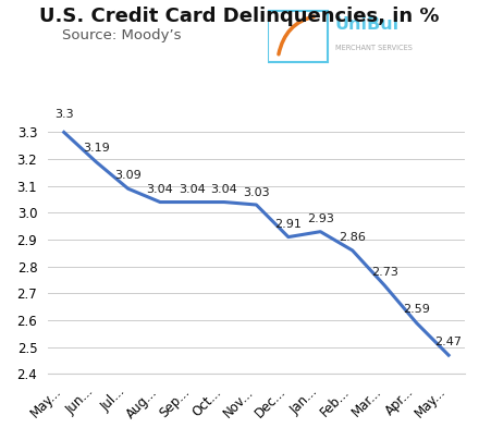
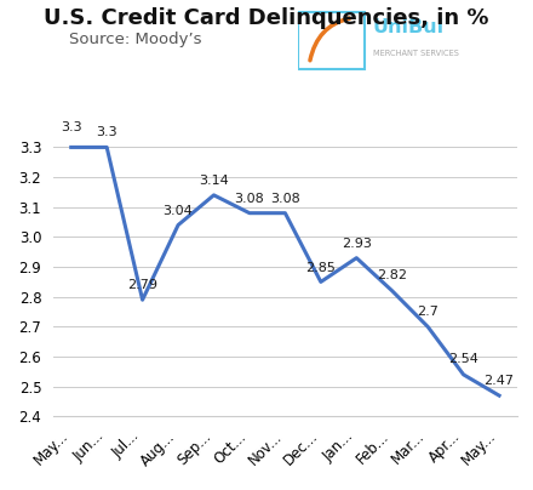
Jun...: 3.19 -> 3.3
Jul...: 3.09 -> 2.79
Sep...: 3.04 -> 3.14
Oct...: 3.04 -> 3.08
Nov...: 3.03 -> 3.08
Dec...: 2.91 -> 2.85
Feb...: 2.86 -> 2.82
Mar...: 2.73 -> 2.7
Apr...: 2.59 -> 2.54
